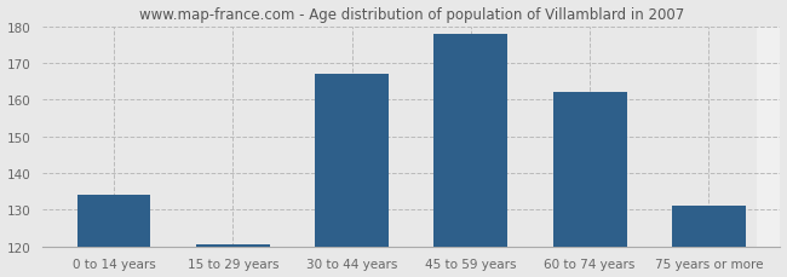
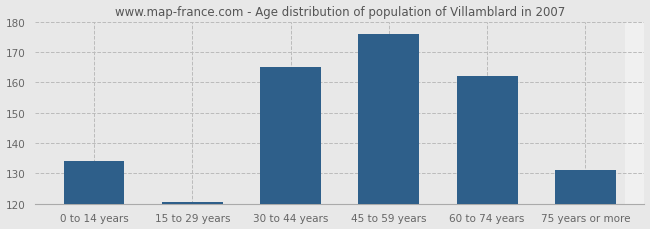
30 to 44 years: 167.0 -> 165.0
45 to 59 years: 178.0 -> 176.0
